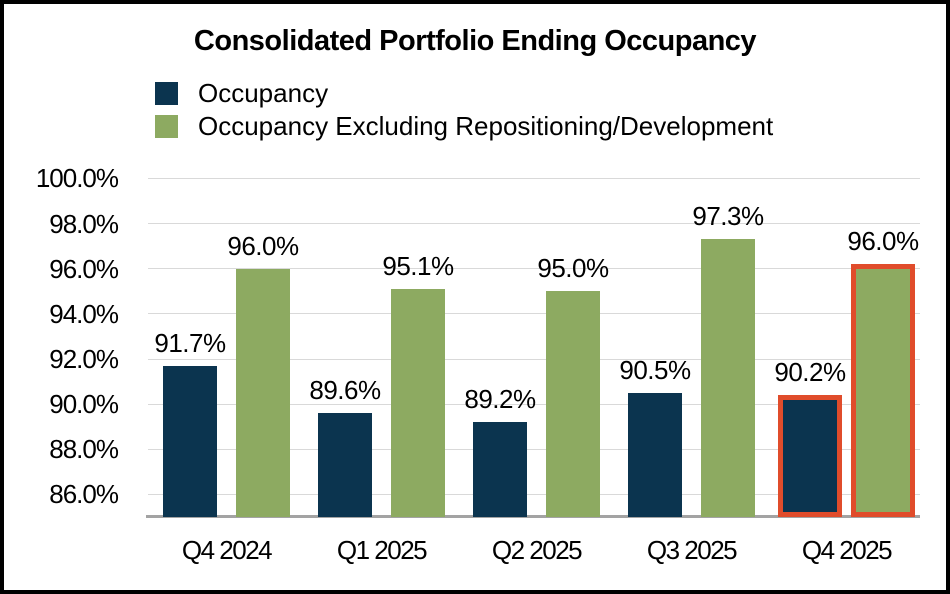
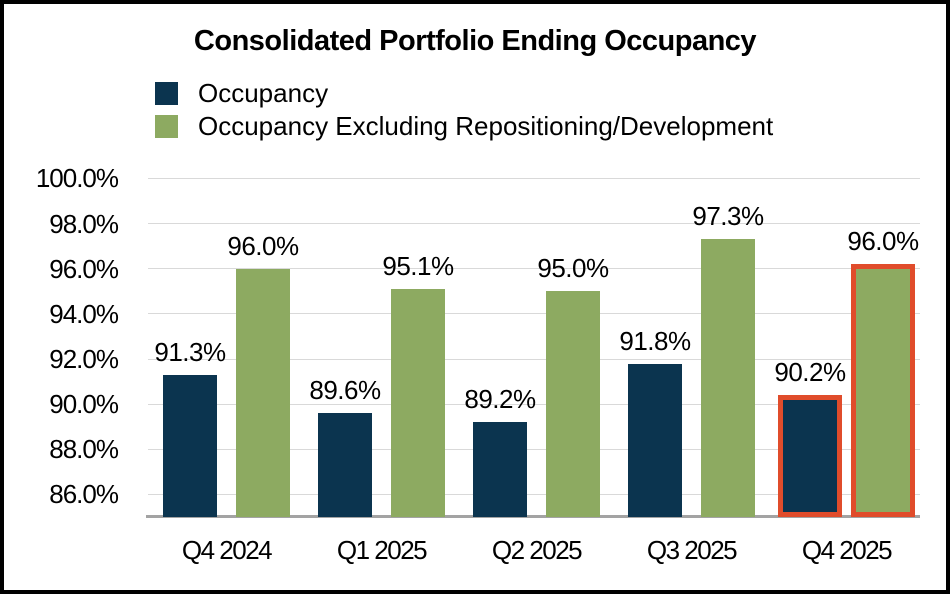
Occupancy/Q4 2024: 91.7% -> 91.3%
Occupancy/Q3 2025: 90.5% -> 91.8%
